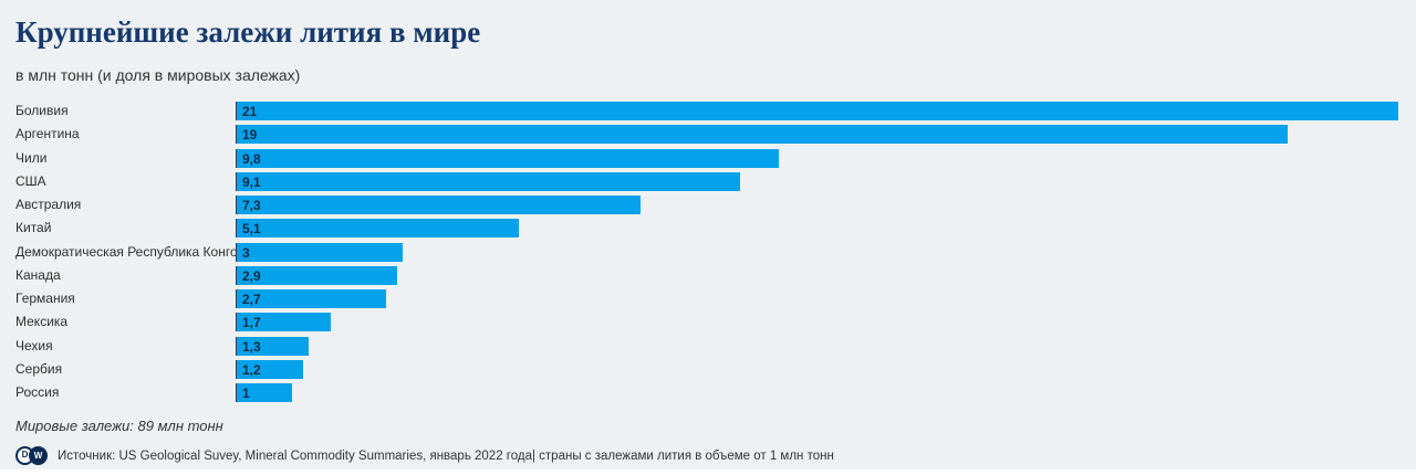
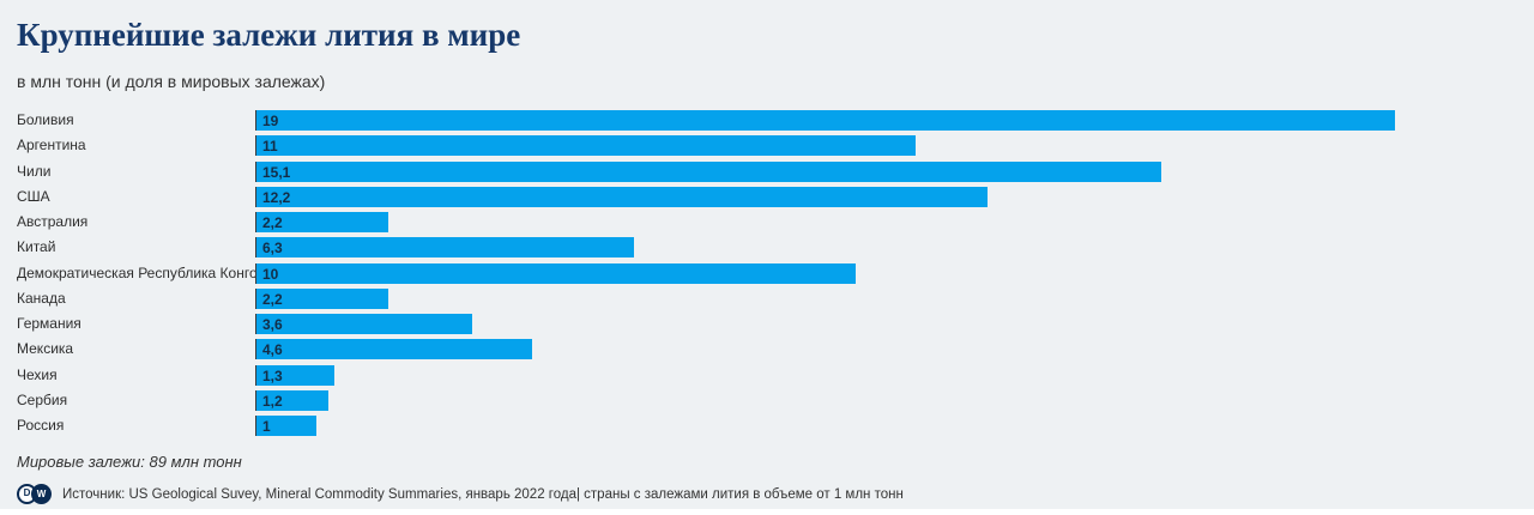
Боливия: 21 -> 19
Аргентина: 19 -> 11
Чили: 9,8 -> 15,1
США: 9,1 -> 12,2
Австралия: 7,3 -> 2,2
Китай: 5,1 -> 6,3
Демократическая Республика Конго: 3 -> 10
Канада: 2,9 -> 2,2
Германия: 2,7 -> 3,6
Мексика: 1,7 -> 4,6
